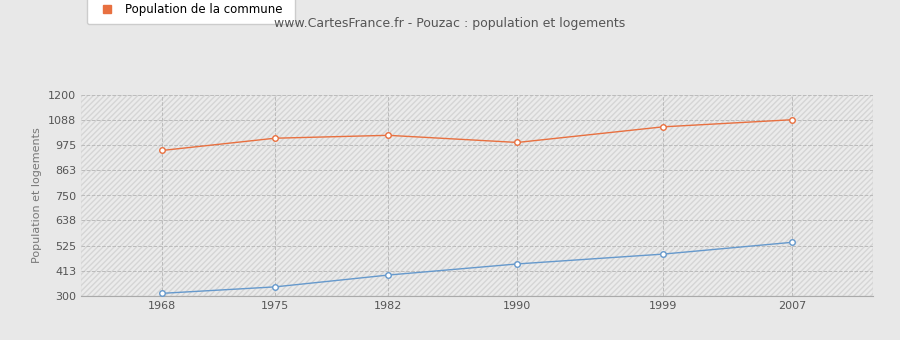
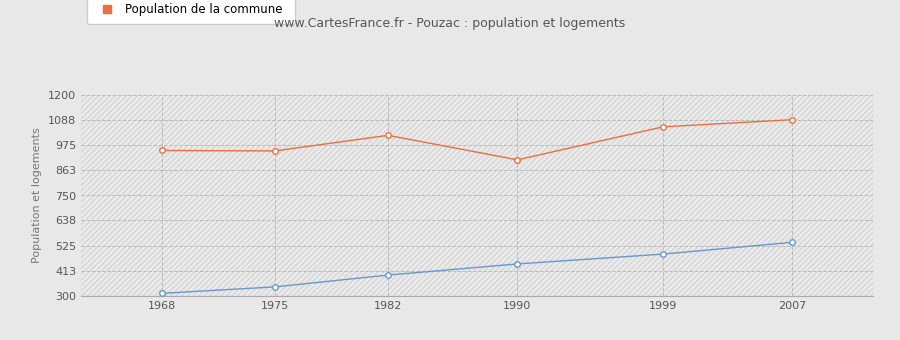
Population de la commune/1975: 1007 -> 950
Population de la commune/1990: 988 -> 910
